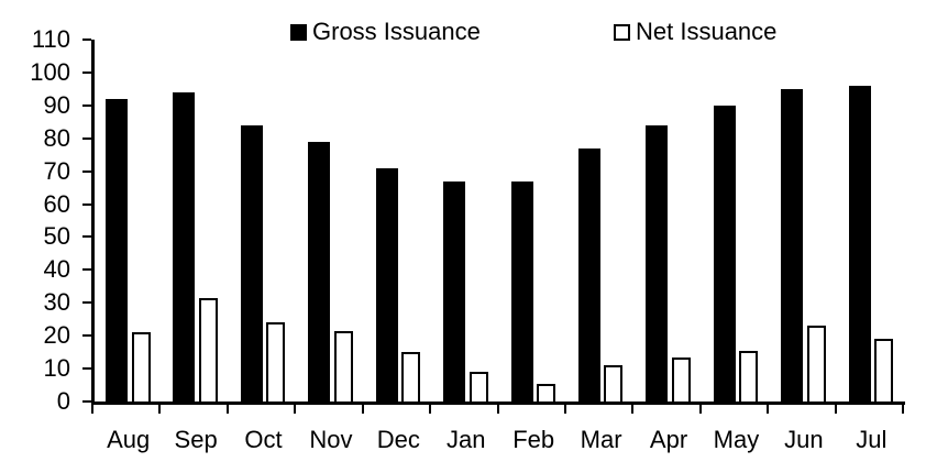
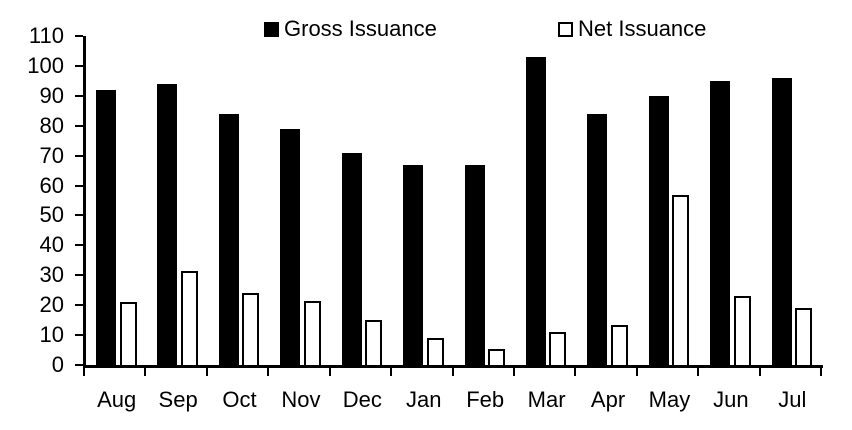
Gross Issuance/Mar: 77 -> 103
Net Issuance/May: 16 -> 57
